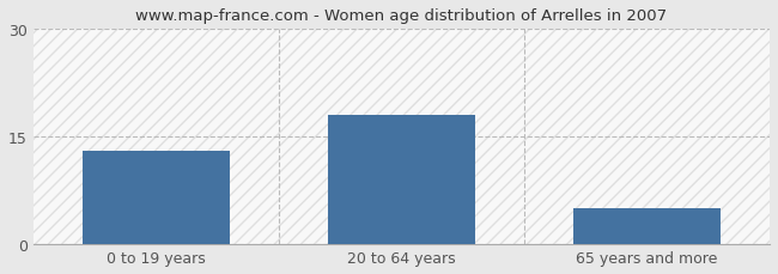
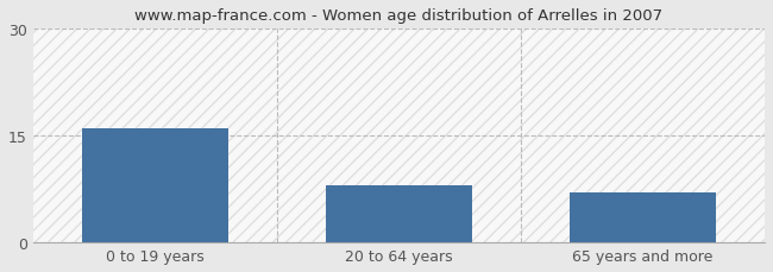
0 to 19 years: 13 -> 16
20 to 64 years: 18 -> 8
65 years and more: 5 -> 7
